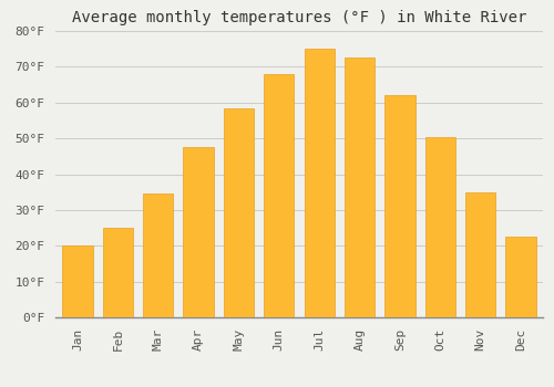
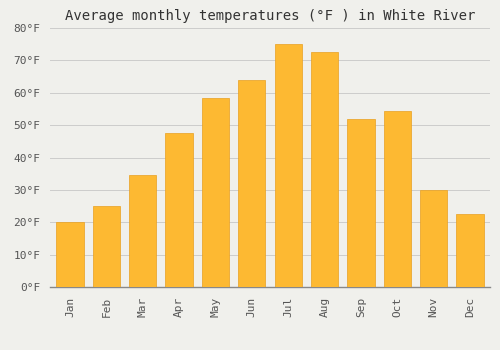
Jun: 68.0°F -> 64.0°F
Sep: 62.0°F -> 52.0°F
Oct: 50.5°F -> 54.5°F
Nov: 35.0°F -> 30.0°F
